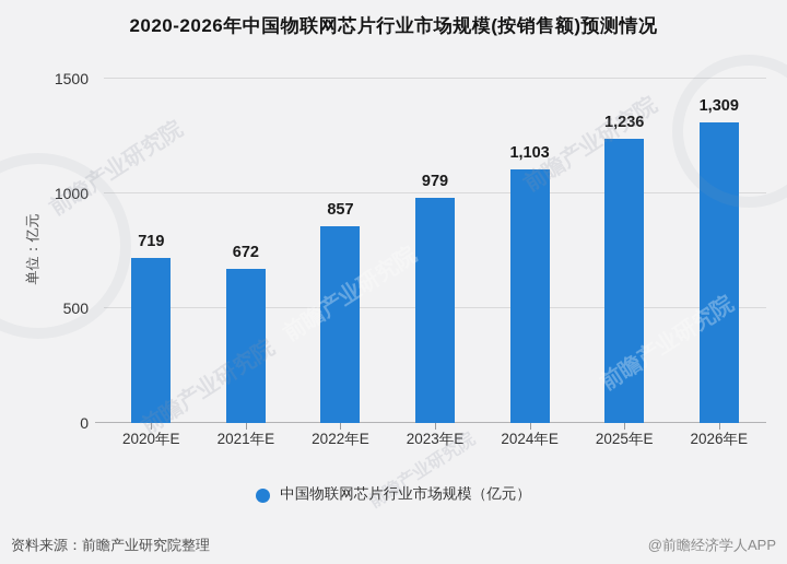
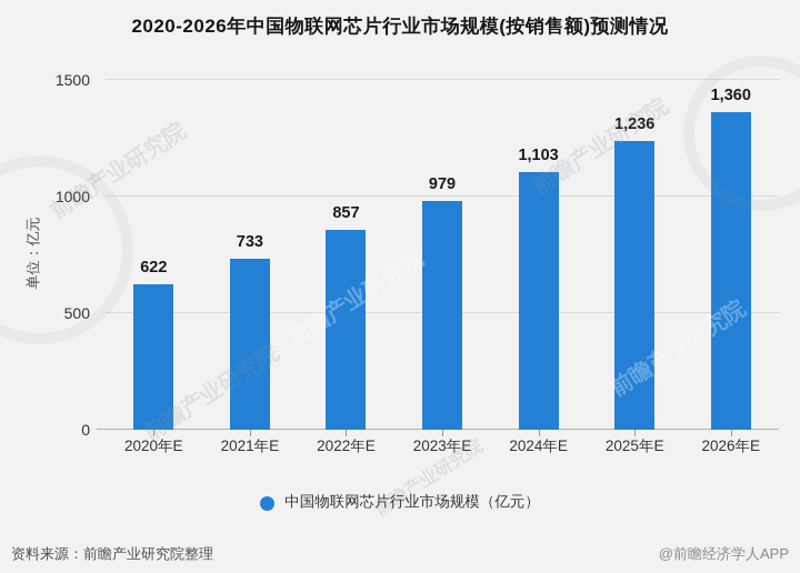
2020年E: 719 -> 622
2021年E: 672 -> 733
2026年E: 1,309 -> 1,360
